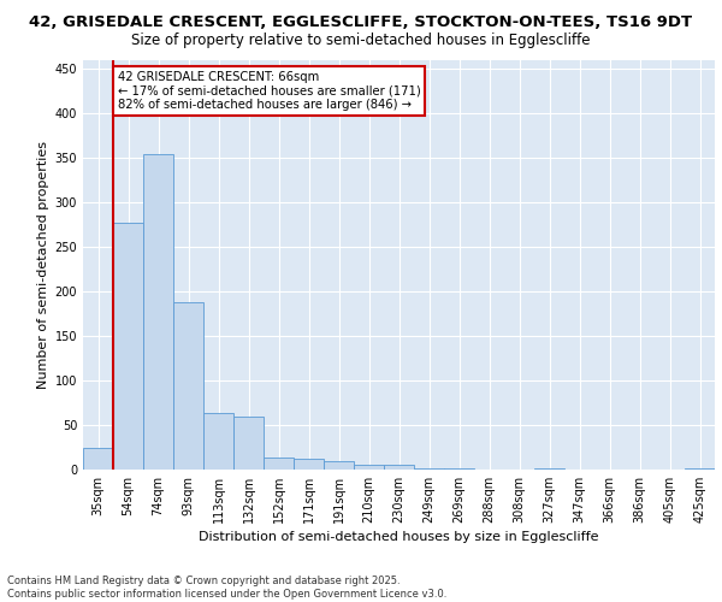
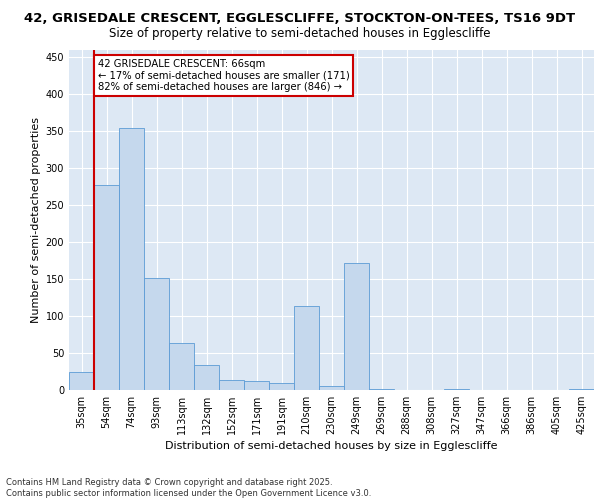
93sqm: 188 -> 152
132sqm: 60 -> 34
210sqm: 5 -> 114
249sqm: 1 -> 172
